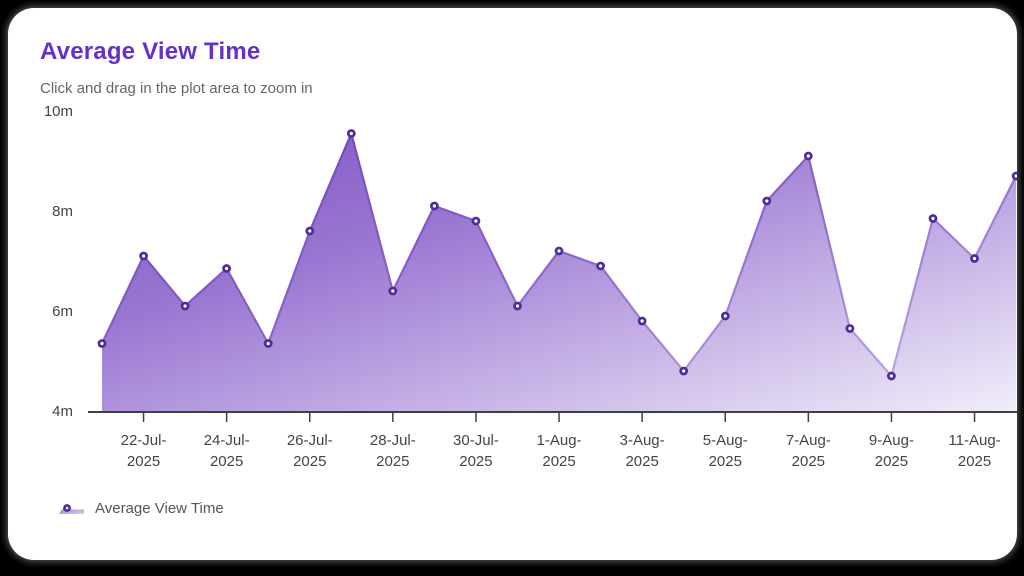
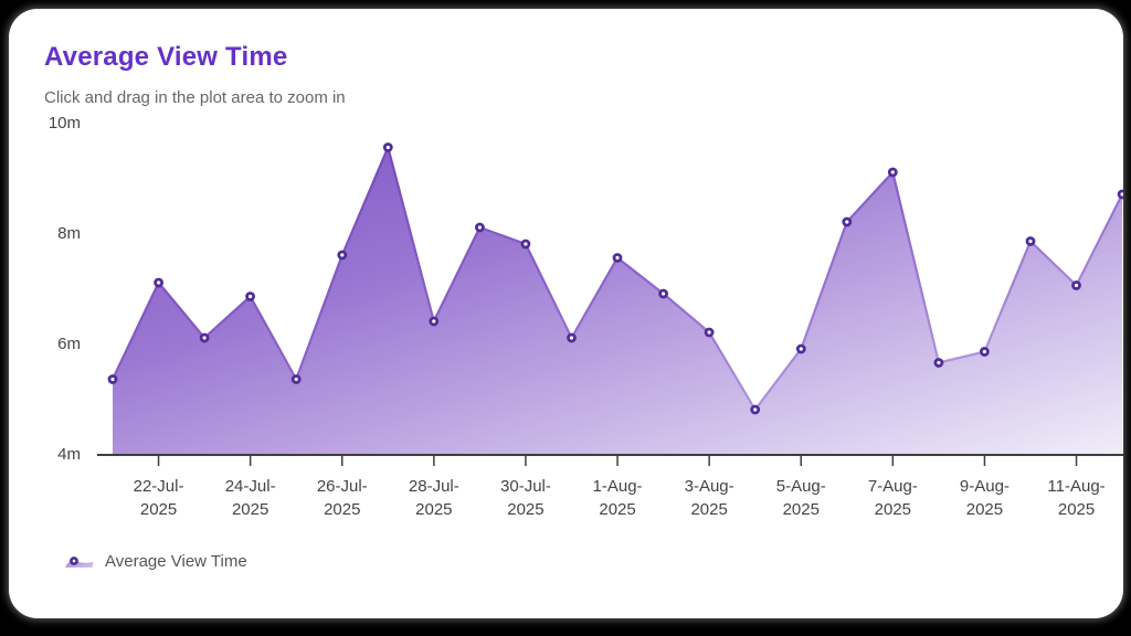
1-Aug-2025: 7.2m -> 7.5m
3-Aug-2025: 5.8m -> 6.2m
9-Aug-2025: 4.7m -> 5.8m
